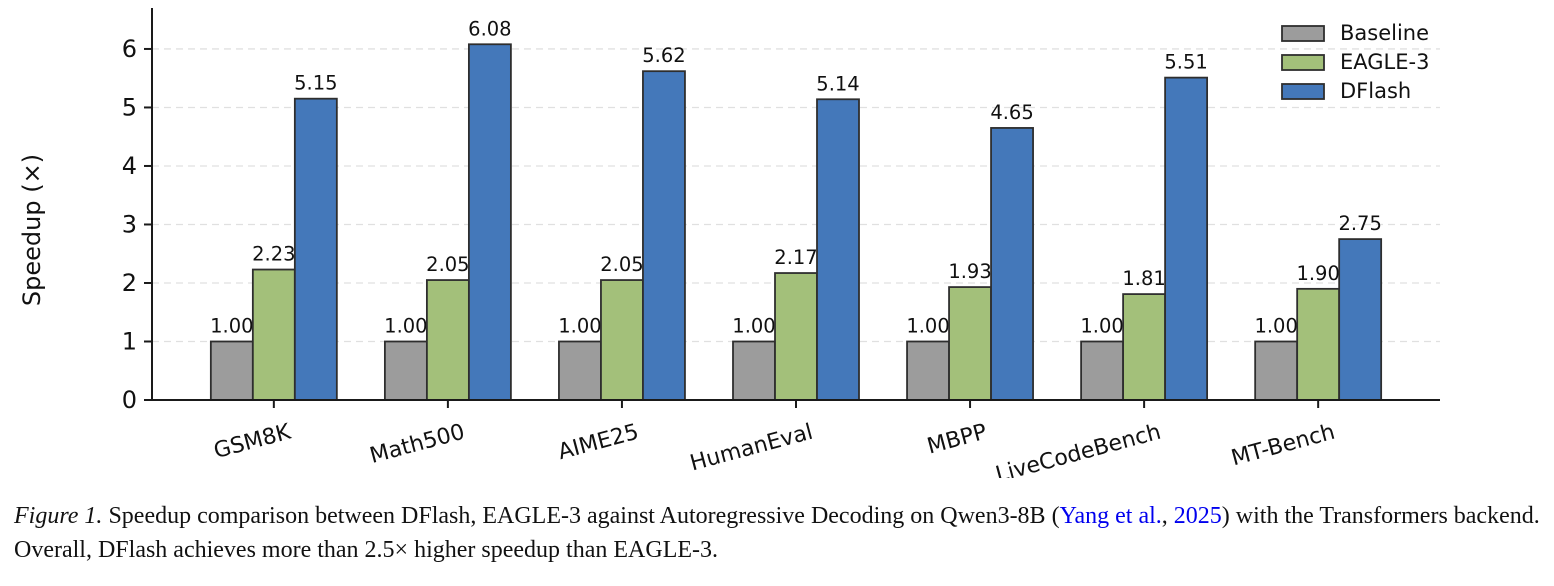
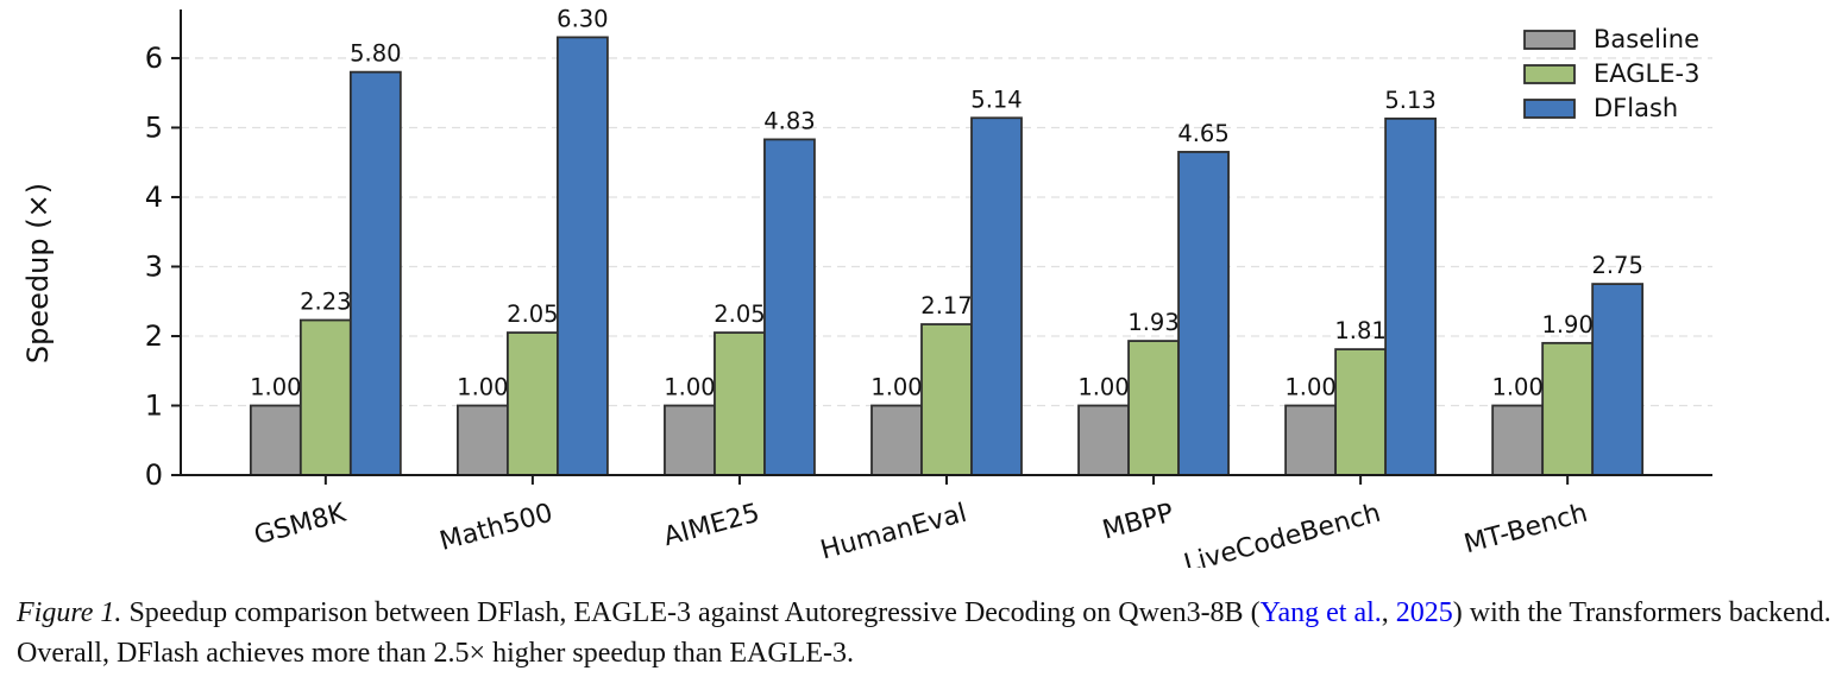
DFlash/GSM8K: 5.15 -> 5.80
DFlash/Math500: 6.08 -> 6.30
DFlash/AIME25: 5.62 -> 4.83
DFlash/LiveCodeBench: 5.51 -> 5.13
